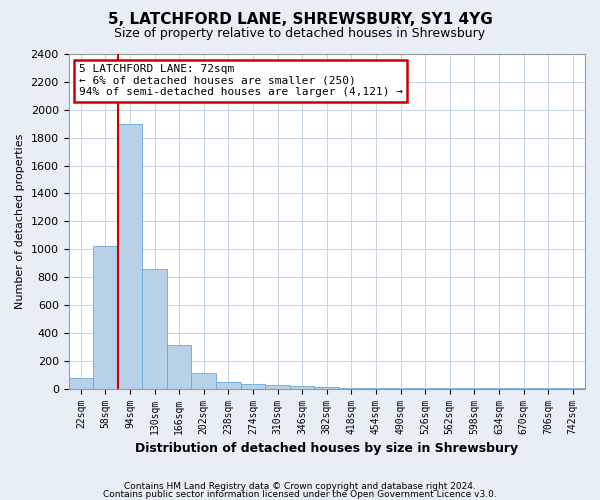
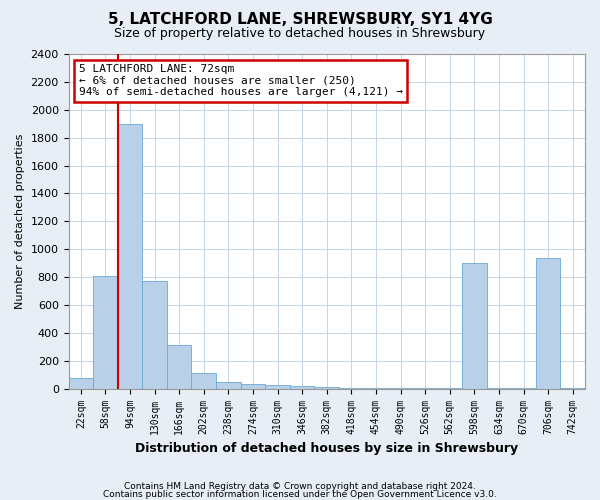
58sqm: 1020 -> 810
130sqm: 860 -> 770
598sqm: 0 -> 900
706sqm: 0 -> 940
